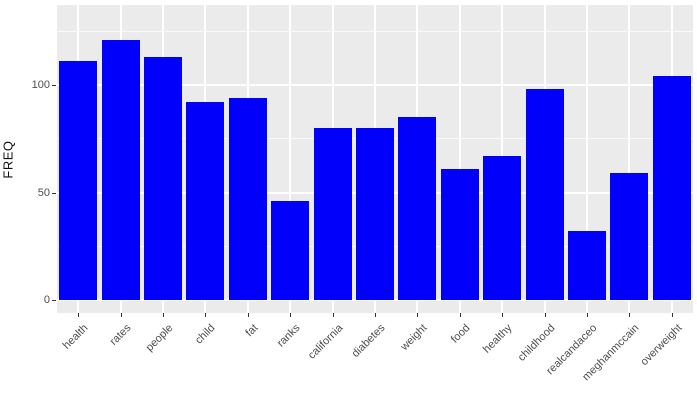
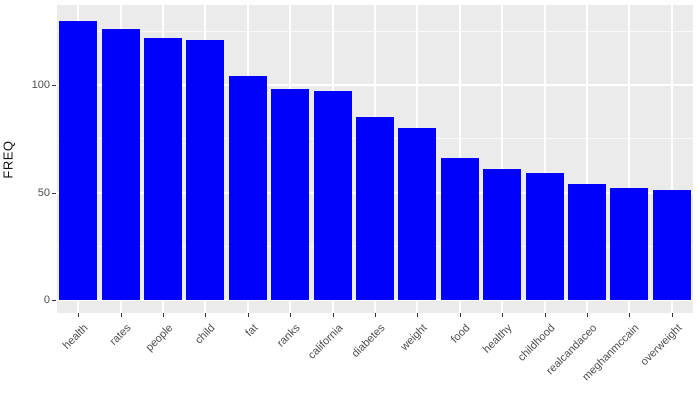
health: 111 -> 130
rates: 121 -> 126
people: 113 -> 122
child: 92 -> 121
fat: 94 -> 104
ranks: 46 -> 98
california: 80 -> 97
diabetes: 80 -> 85
weight: 85 -> 80
food: 61 -> 66
healthy: 67 -> 61
childhood: 98 -> 59
realcandaceo: 32 -> 54
meghanmccain: 59 -> 52
overweight: 104 -> 51
